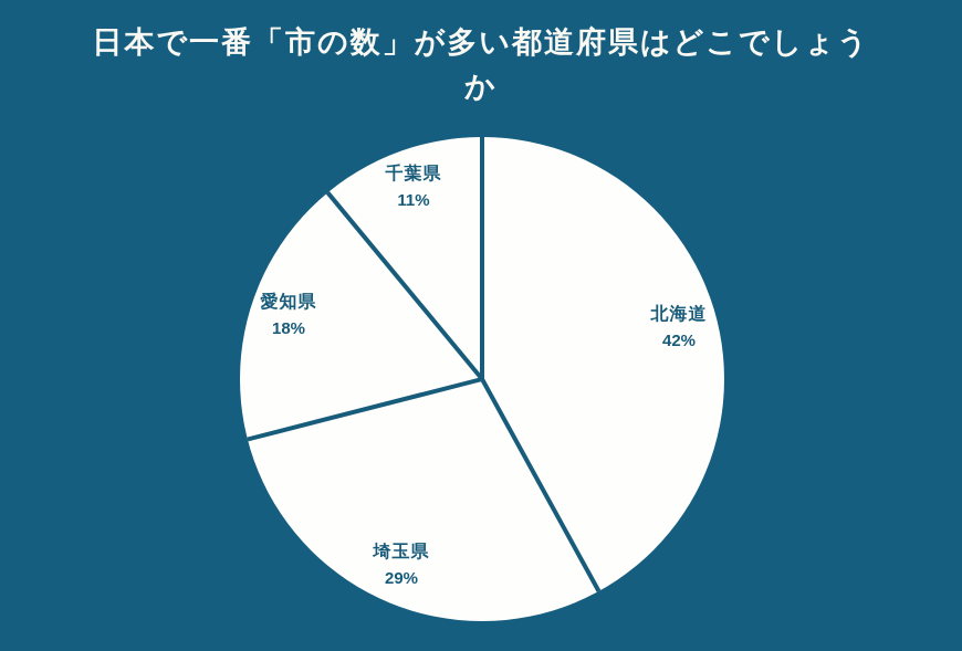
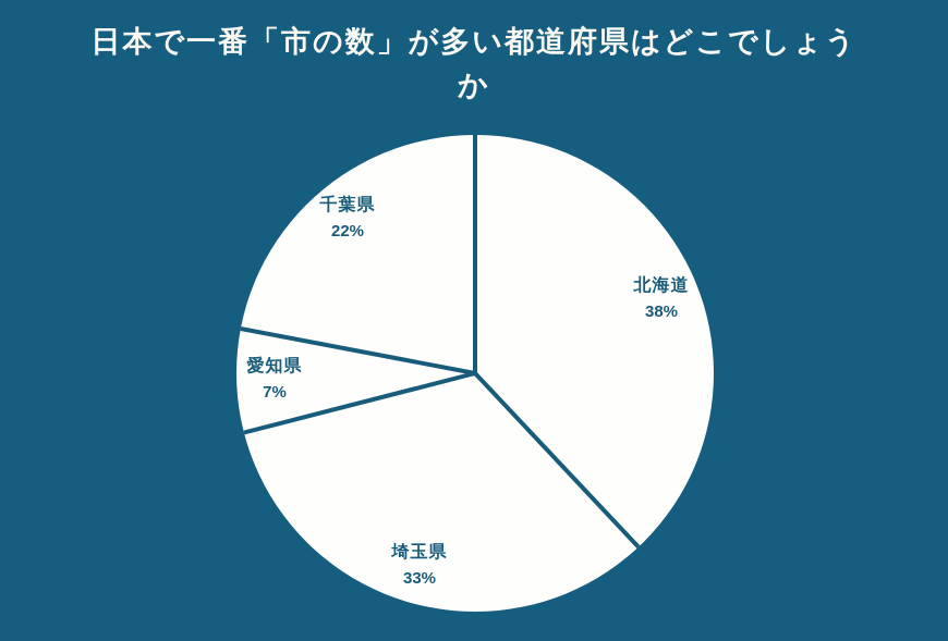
北海道: 42% -> 38%
埼玉県: 29% -> 33%
愛知県: 18% -> 7%
千葉県: 11% -> 22%
